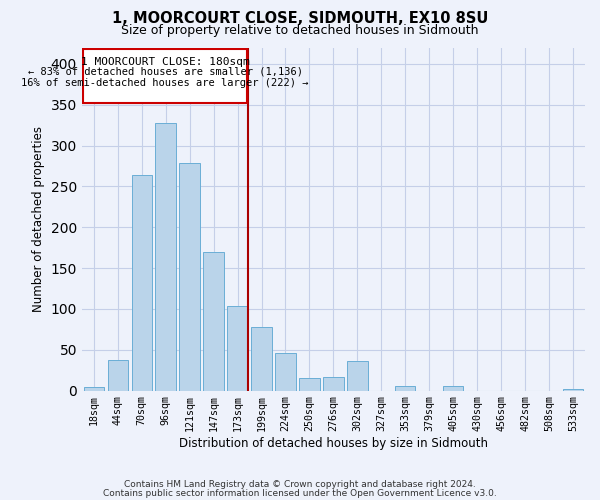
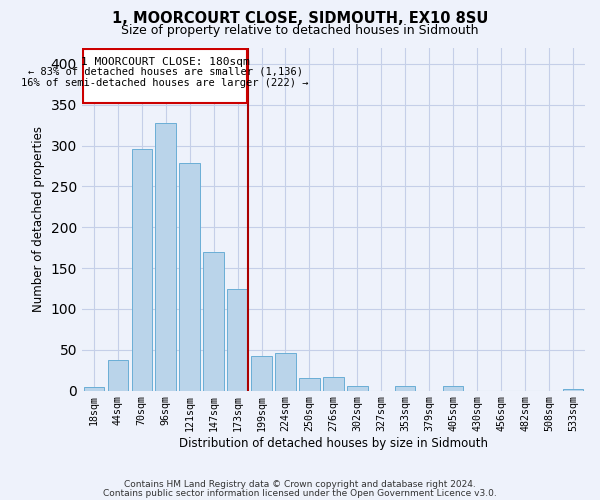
70sqm: 264 -> 296
173sqm: 104 -> 124
199sqm: 78 -> 42
302sqm: 36 -> 5
